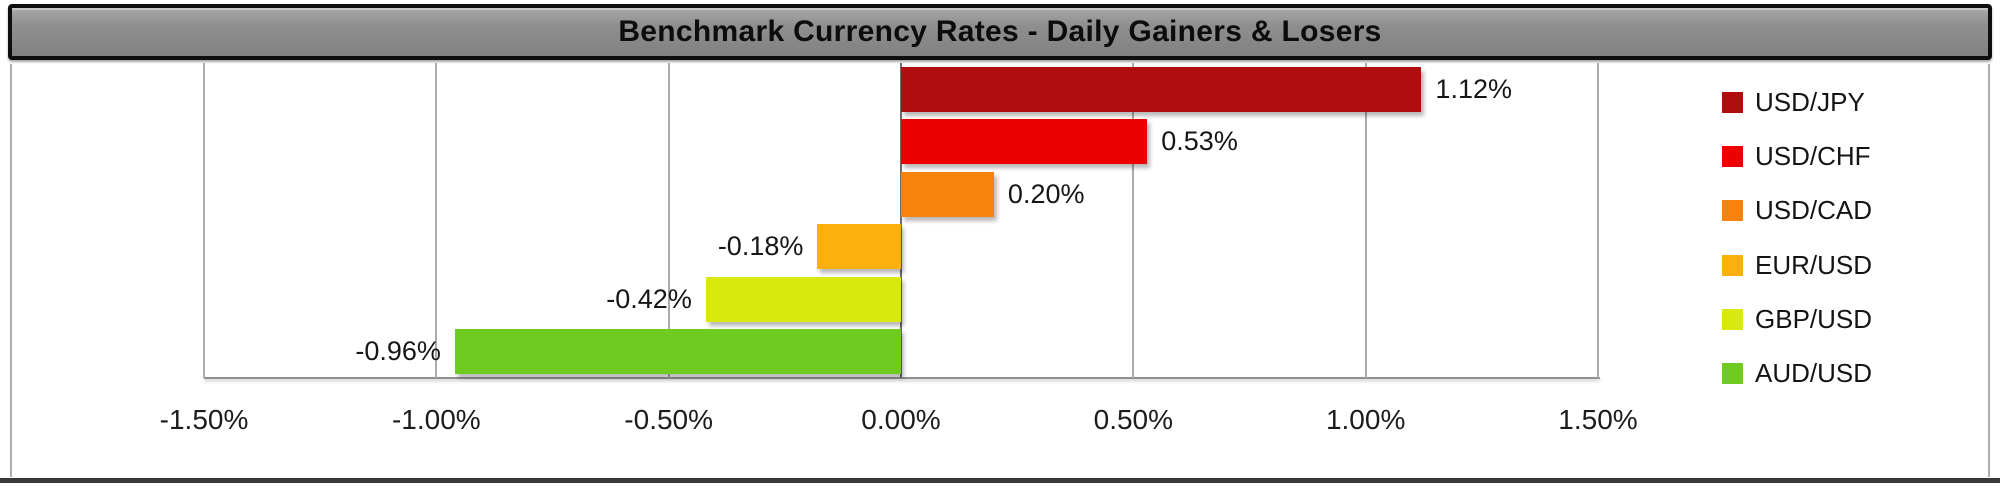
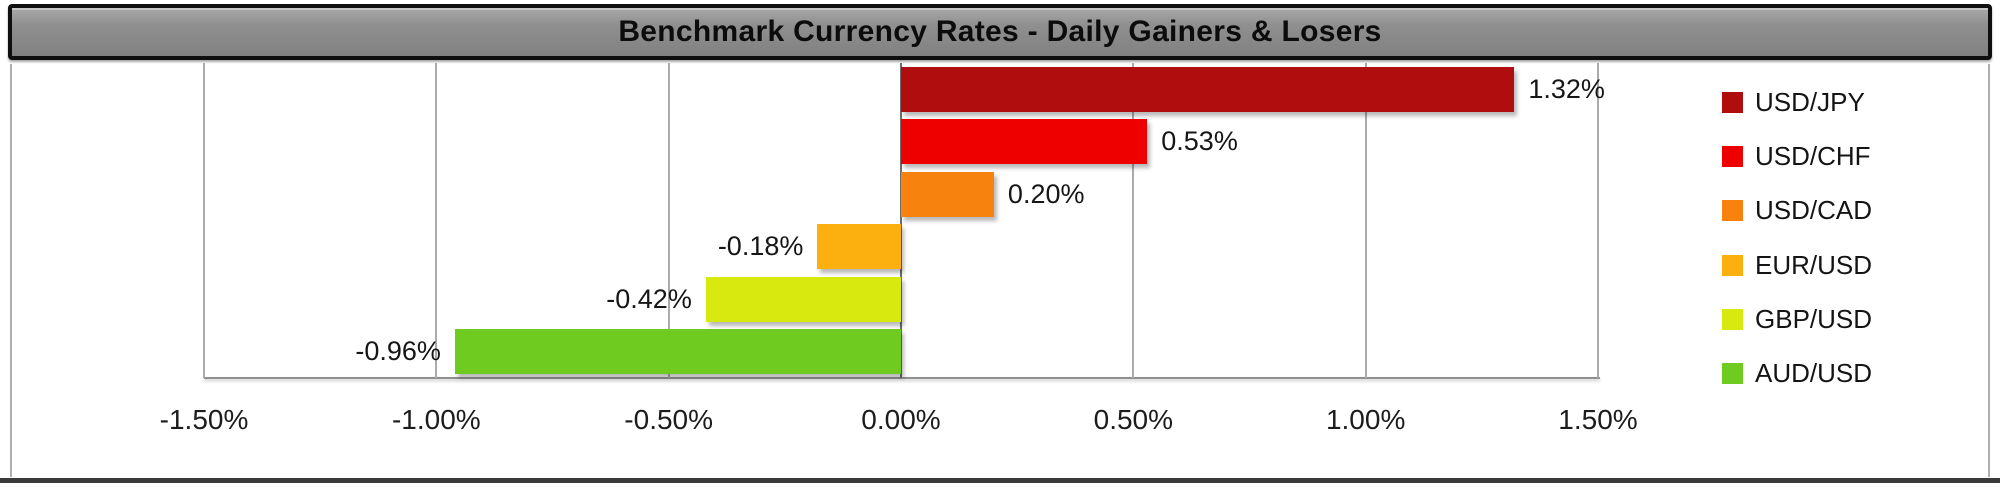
USD/JPY: 1.12% -> 1.32%
